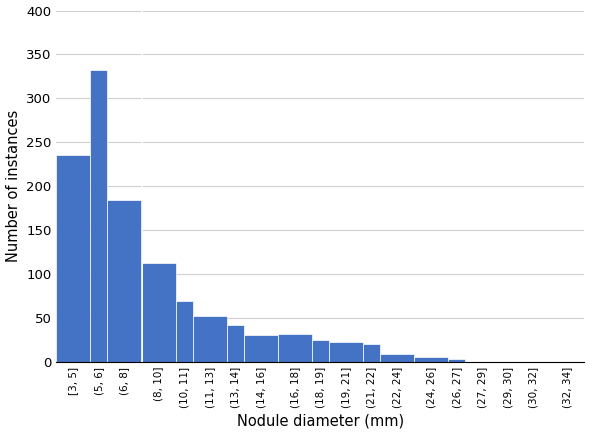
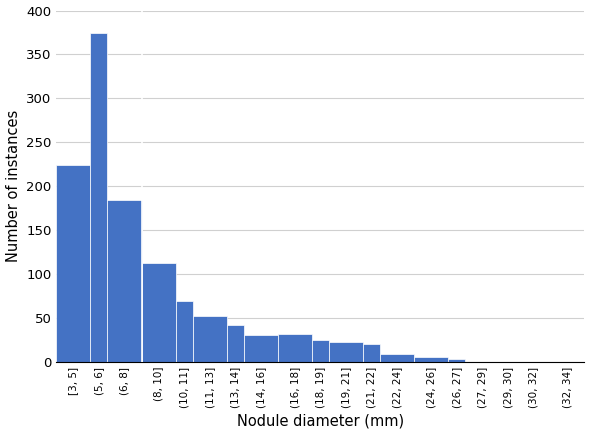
[3, 5]: 236 -> 224
(5, 6]: 332 -> 375
